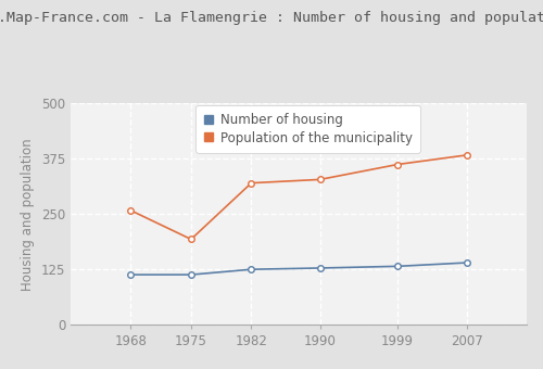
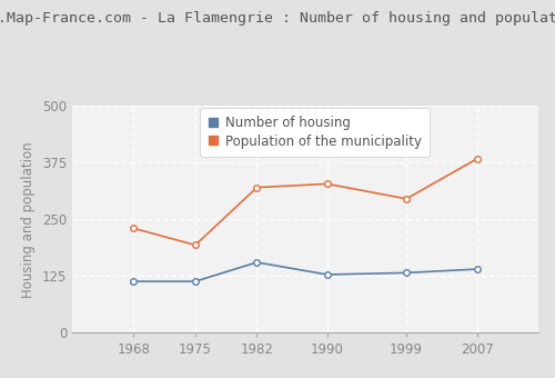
Population of the municipality/1968: 258 -> 230
Number of housing/1982: 125 -> 155
Population of the municipality/1999: 362 -> 295
